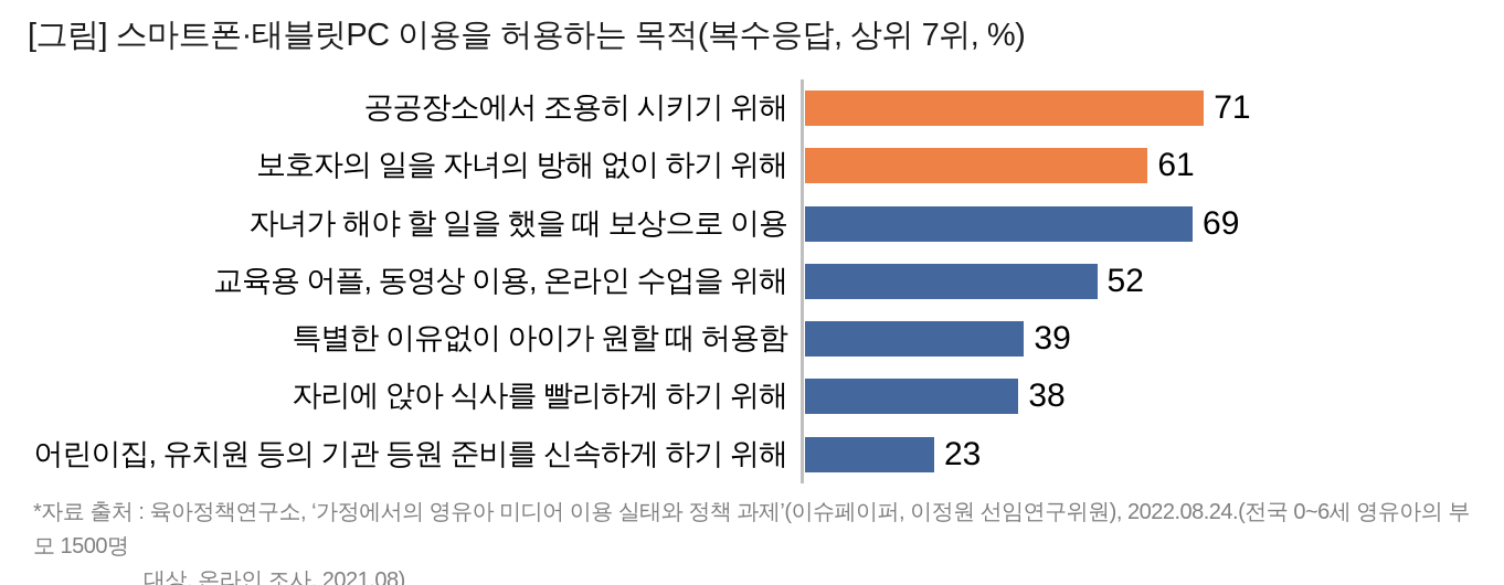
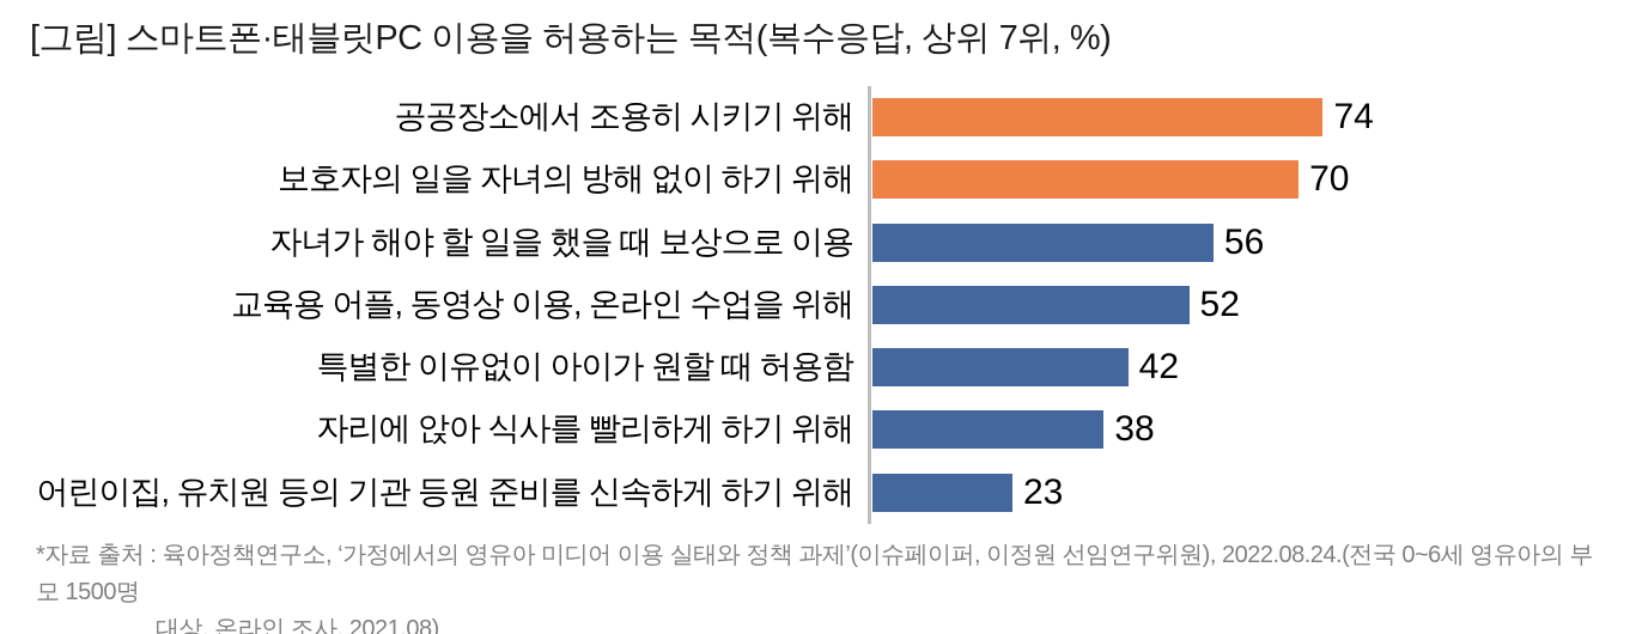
공공장소에서 조용히 시키기 위해: 71 -> 74
보호자의 일을 자녀의 방해 없이 하기 위해: 61 -> 70
자녀가 해야 할 일을 했을 때 보상으로 이용: 69 -> 56
특별한 이유없이 아이가 원할 때 허용함: 39 -> 42
